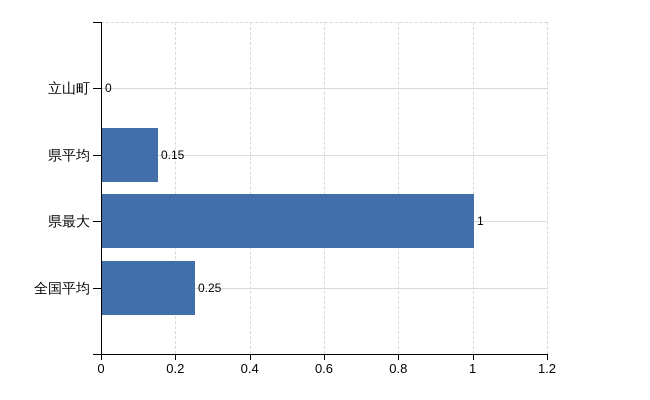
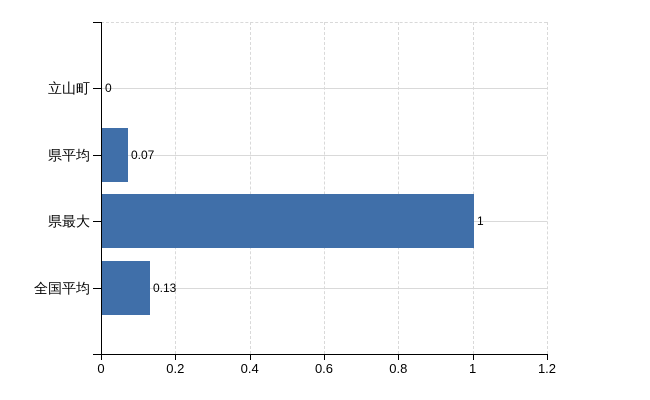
県平均: 0.15 -> 0.07
全国平均: 0.25 -> 0.13
